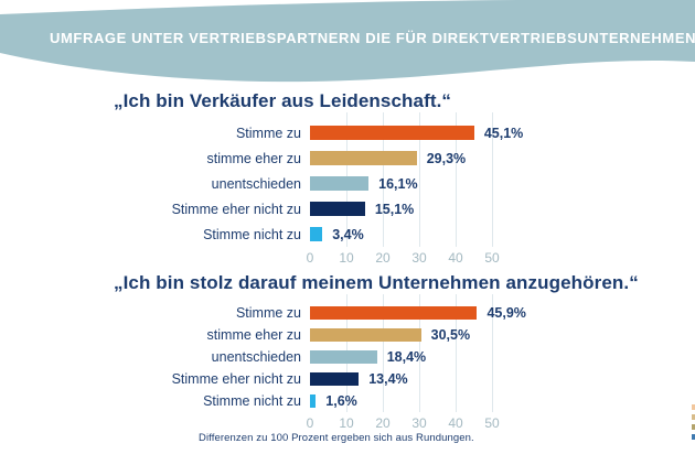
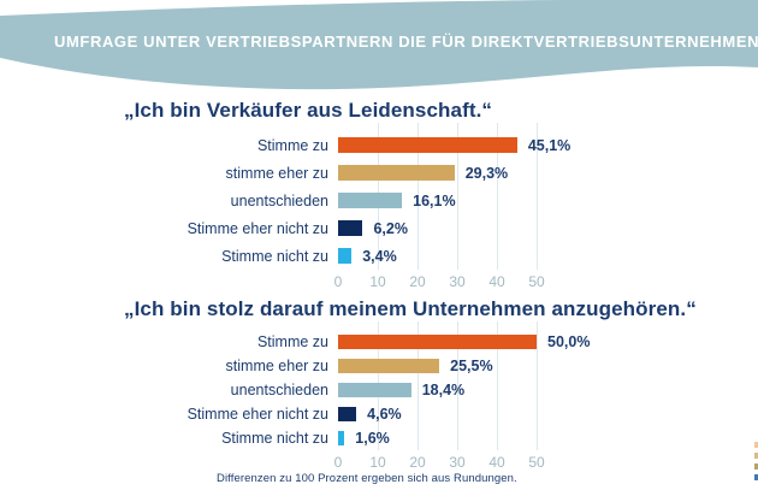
„Ich bin Verkäufer aus Leidenschaft.“/Stimme eher nicht zu: 15,1% -> 6,2%
„Ich bin stolz darauf meinem Unternehmen anzugehören.“/Stimme zu: 45,9% -> 50,0%
„Ich bin stolz darauf meinem Unternehmen anzugehören.“/stimme eher zu: 30,5% -> 25,5%
„Ich bin stolz darauf meinem Unternehmen anzugehören.“/Stimme eher nicht zu: 13,4% -> 4,6%
